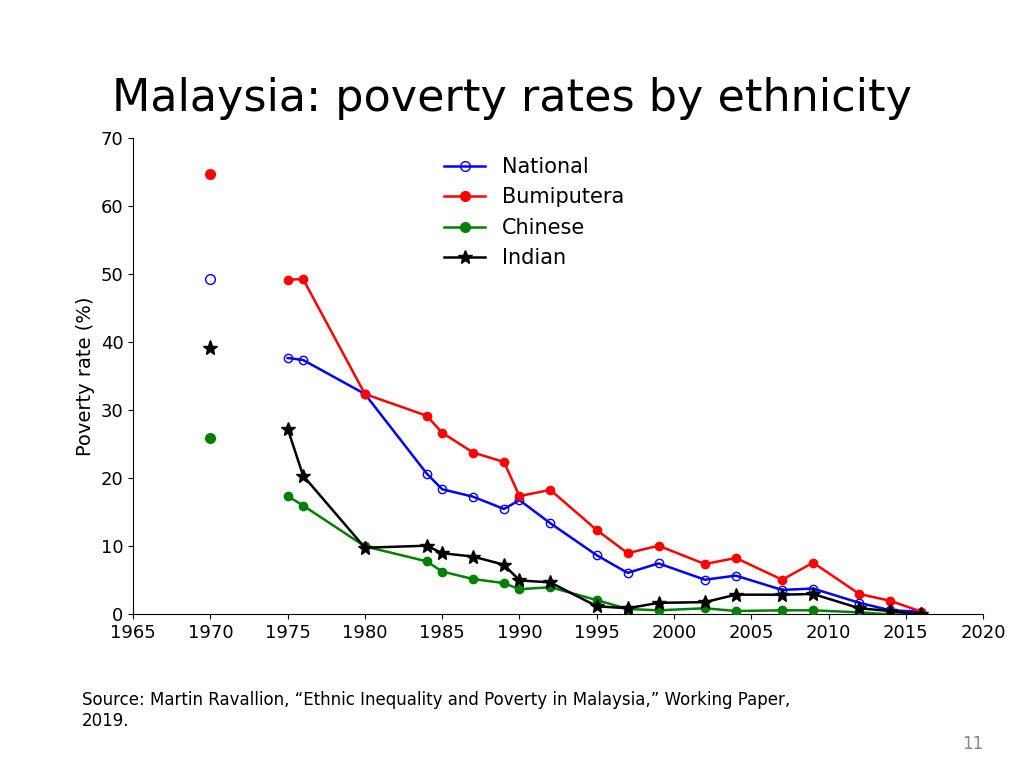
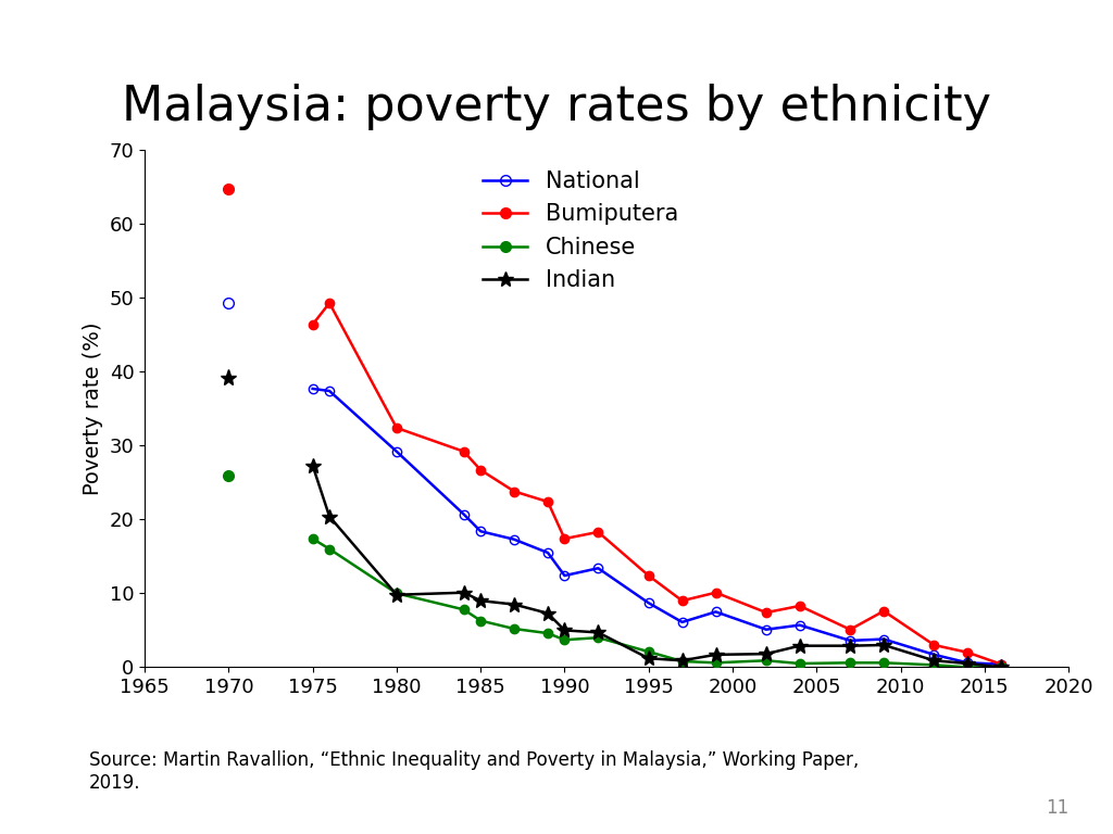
Bumiputera/1975: 49.2 -> 46.4
National/1980: 32.4 -> 29.2
National/1990: 16.8 -> 12.4
